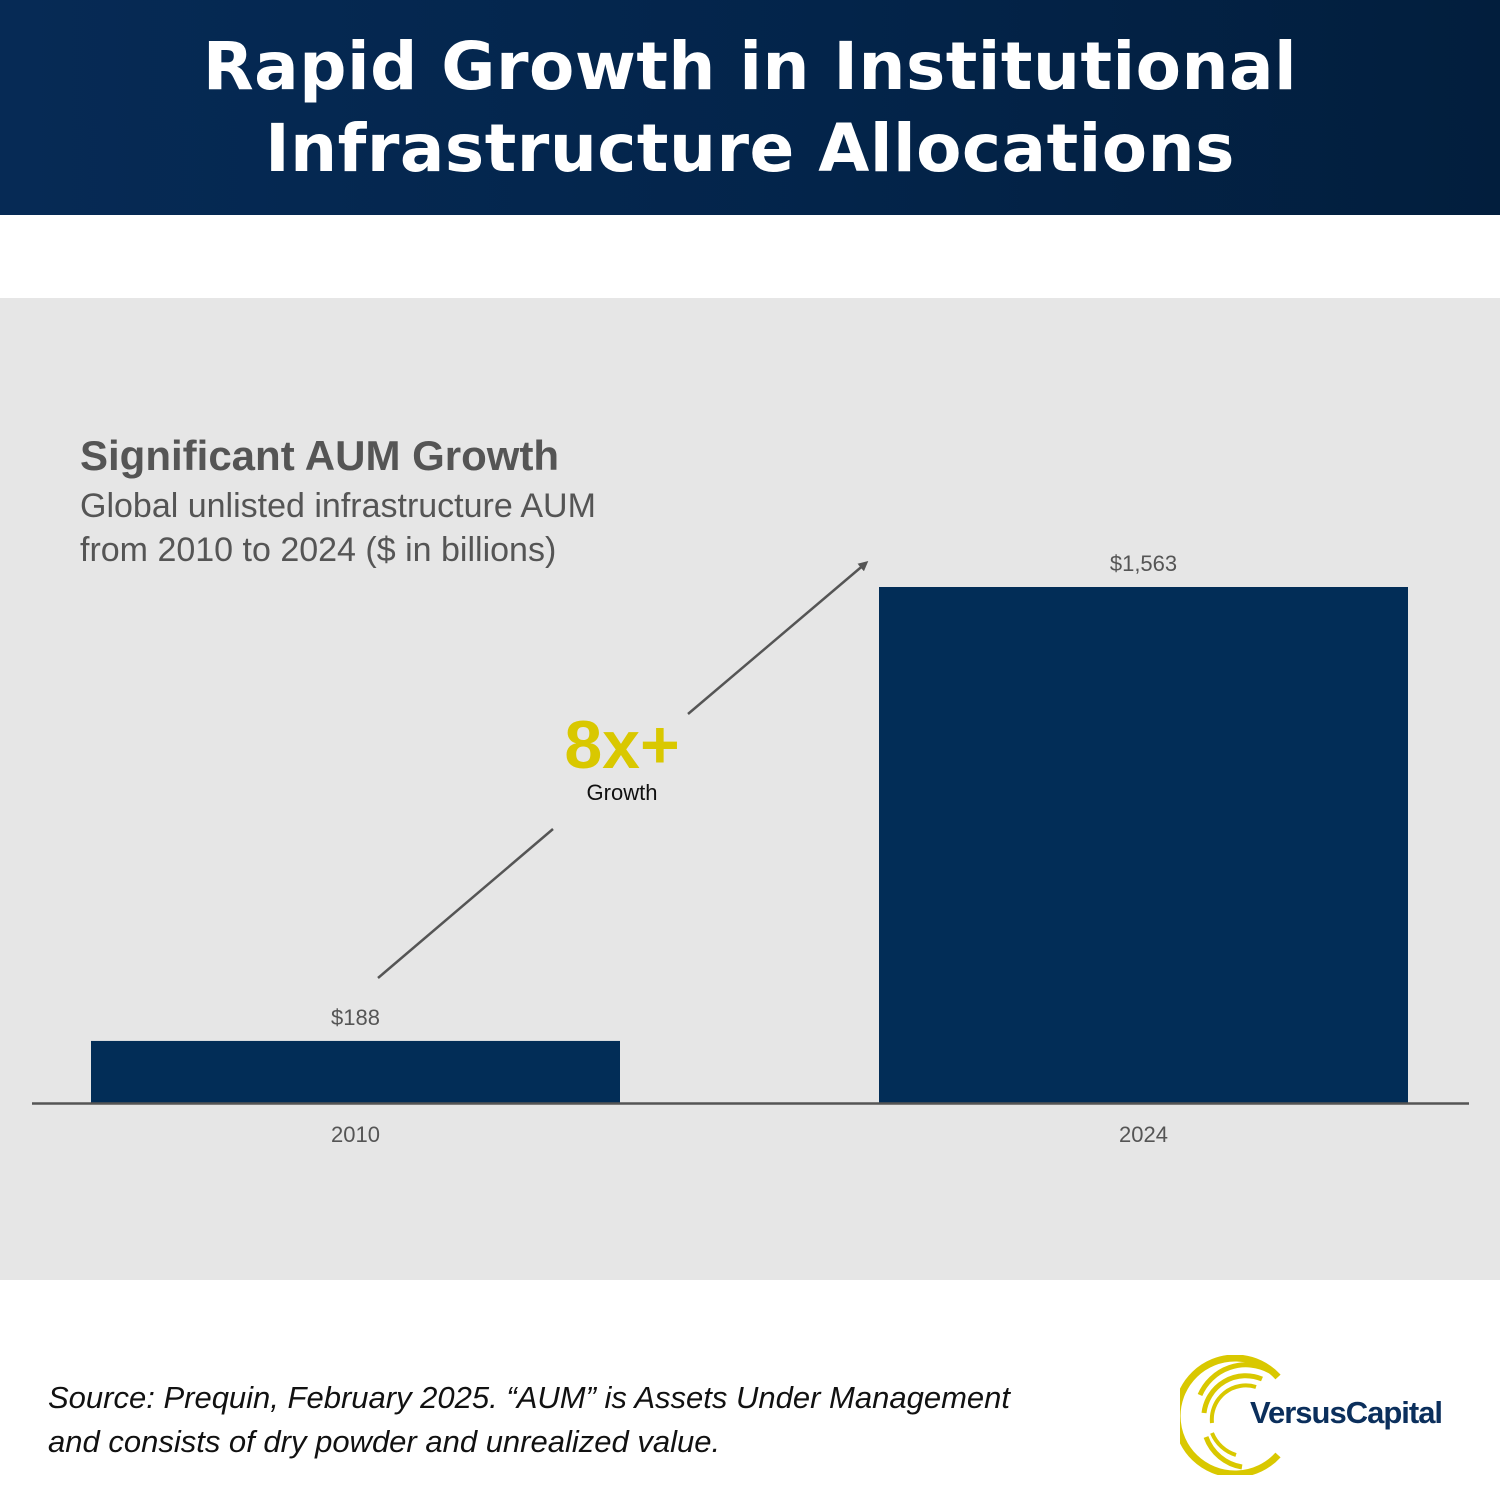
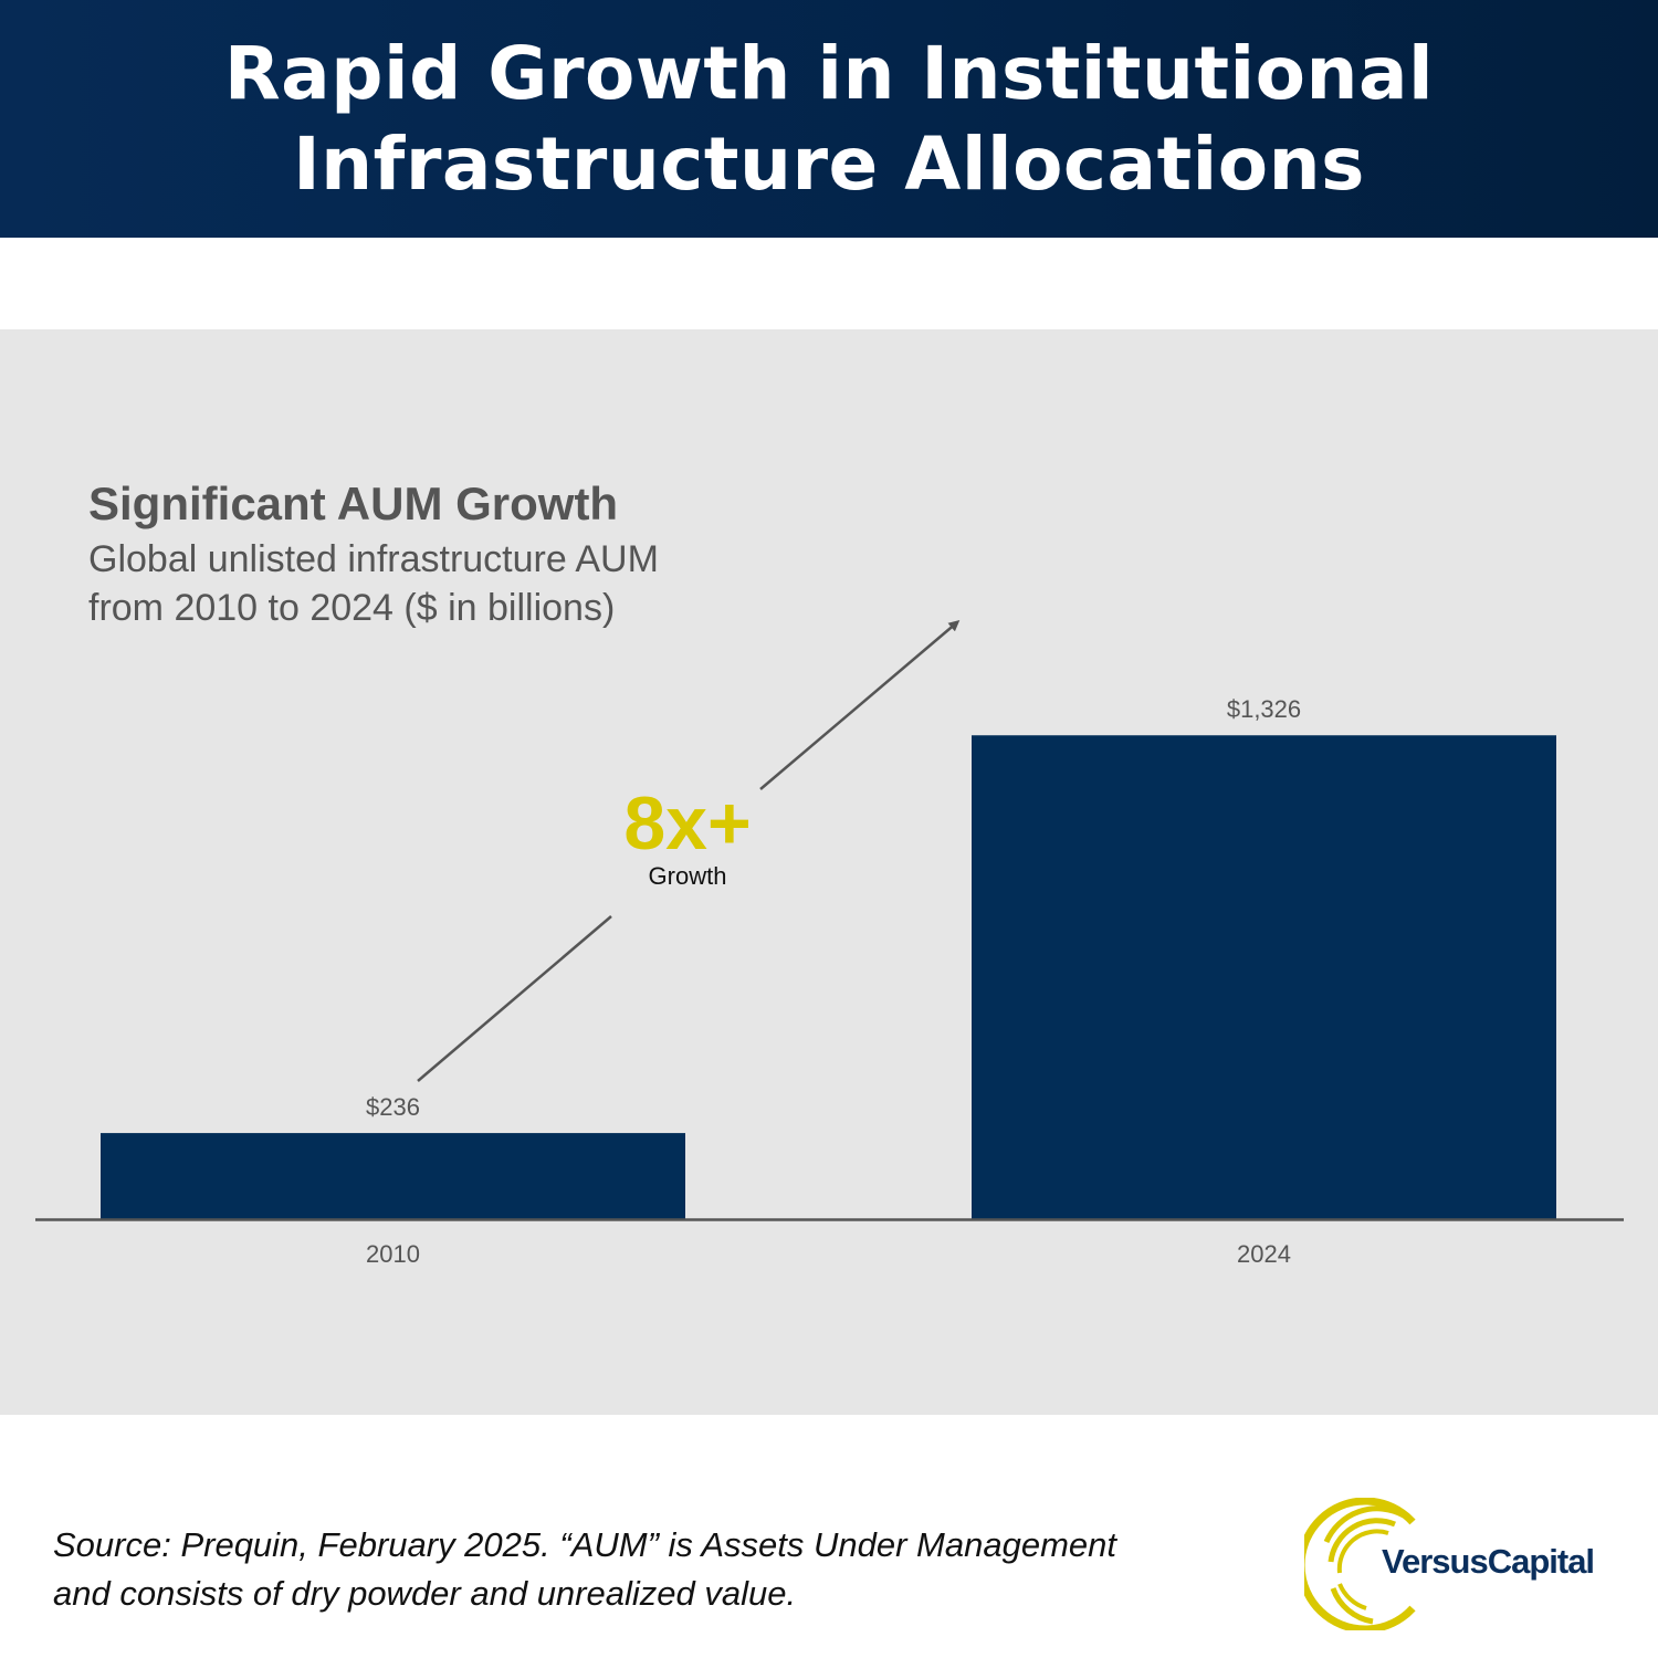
2010: $188 -> $236
2024: $1,563 -> $1,326
